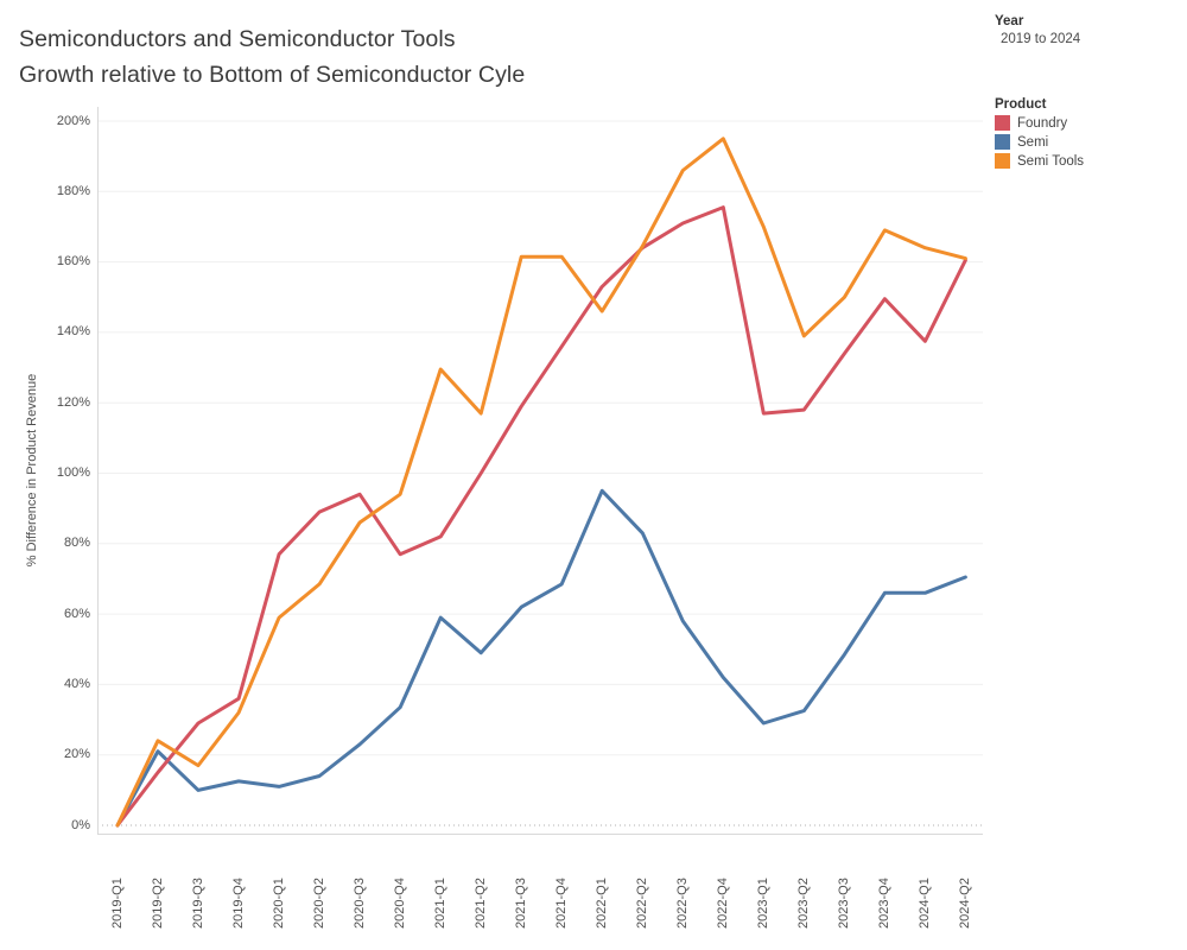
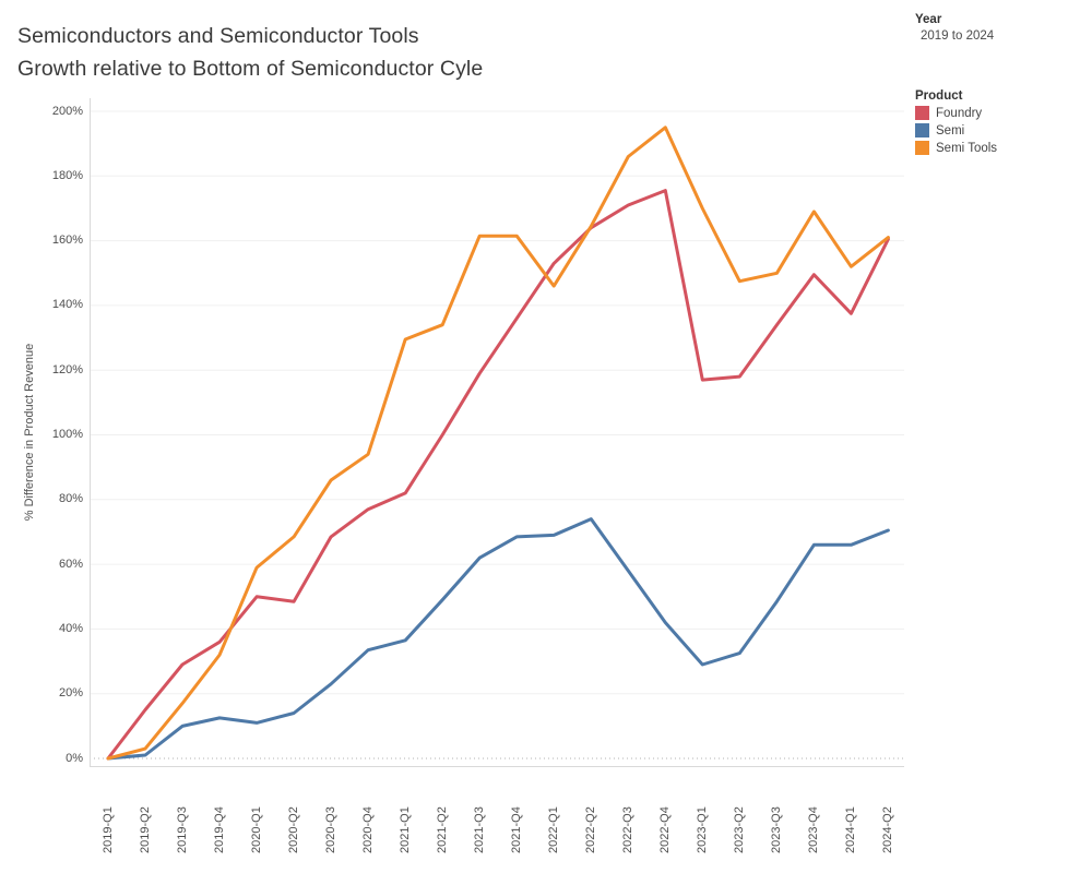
Semi/2019-Q2: 21% -> 1%
Semi Tools/2019-Q2: 24% -> 3%
Foundry/2020-Q1: 77% -> 50%
Foundry/2020-Q2: 89% -> 48%
Foundry/2020-Q3: 94% -> 68%
Semi/2021-Q1: 59% -> 36%
Semi Tools/2021-Q2: 117% -> 134%
Semi/2022-Q1: 95% -> 69%
Semi/2022-Q2: 83% -> 74%
Semi Tools/2023-Q2: 139% -> 148%
Semi Tools/2024-Q1: 164% -> 152%
